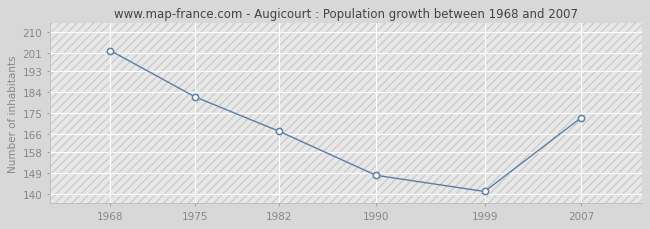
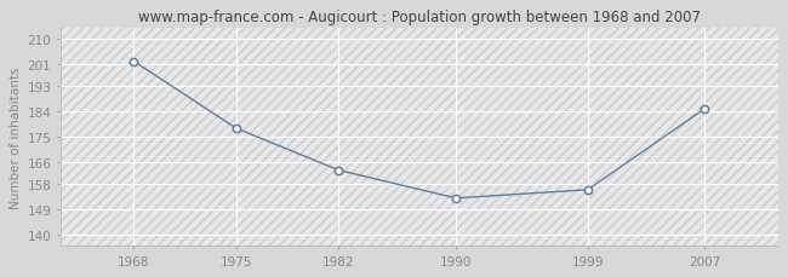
1975: 182 -> 178
1982: 167 -> 163
1990: 148 -> 153
1999: 141 -> 156
2007: 173 -> 185
